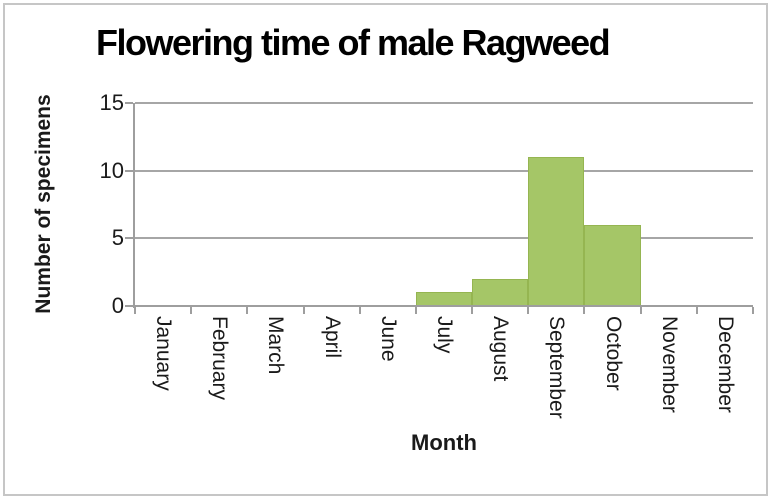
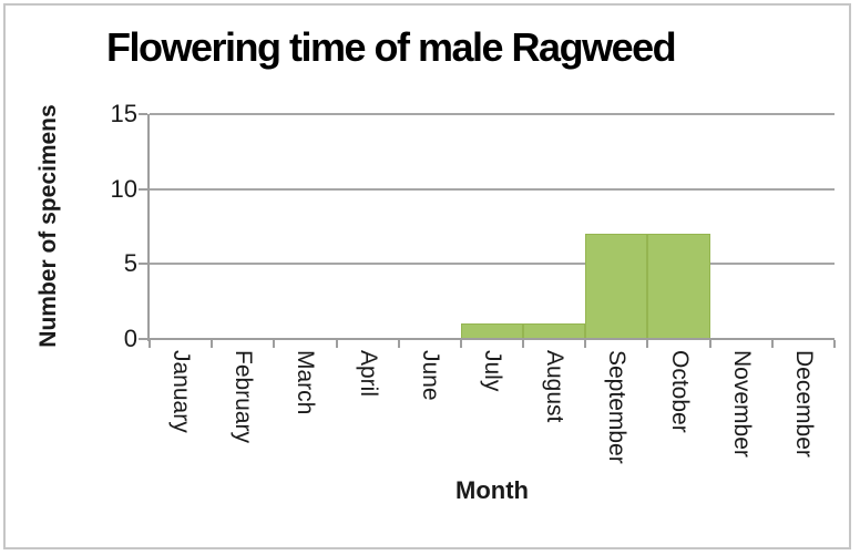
August: 2 -> 1
September: 11 -> 7
October: 6 -> 7
